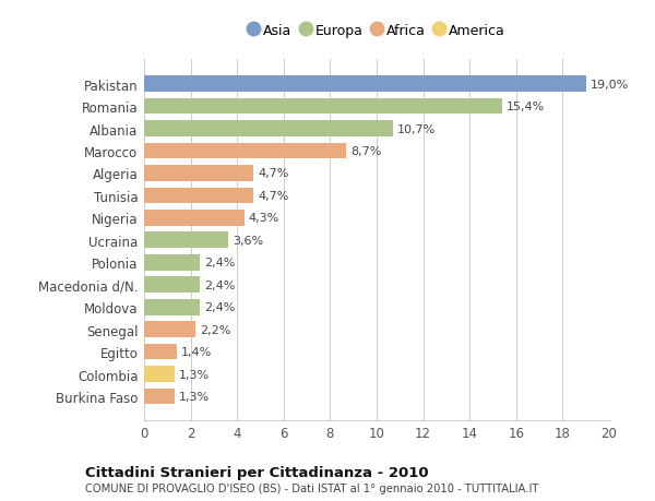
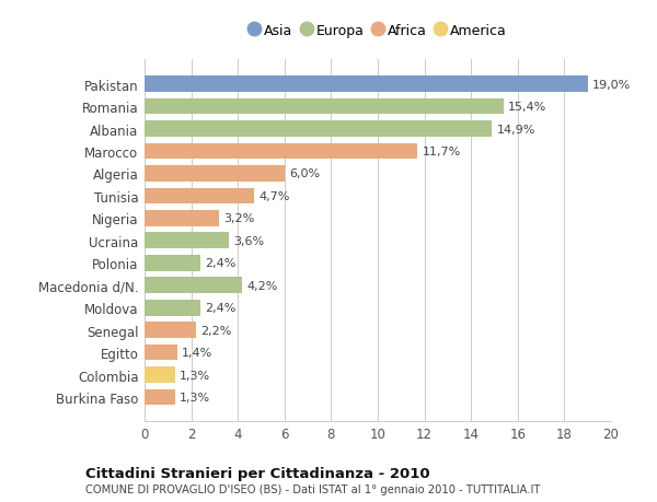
Albania: 10,7% -> 14,9%
Marocco: 8,7% -> 11,7%
Algeria: 4,7% -> 6,0%
Nigeria: 4,3% -> 3,2%
Macedonia d/N.: 2,4% -> 4,2%
